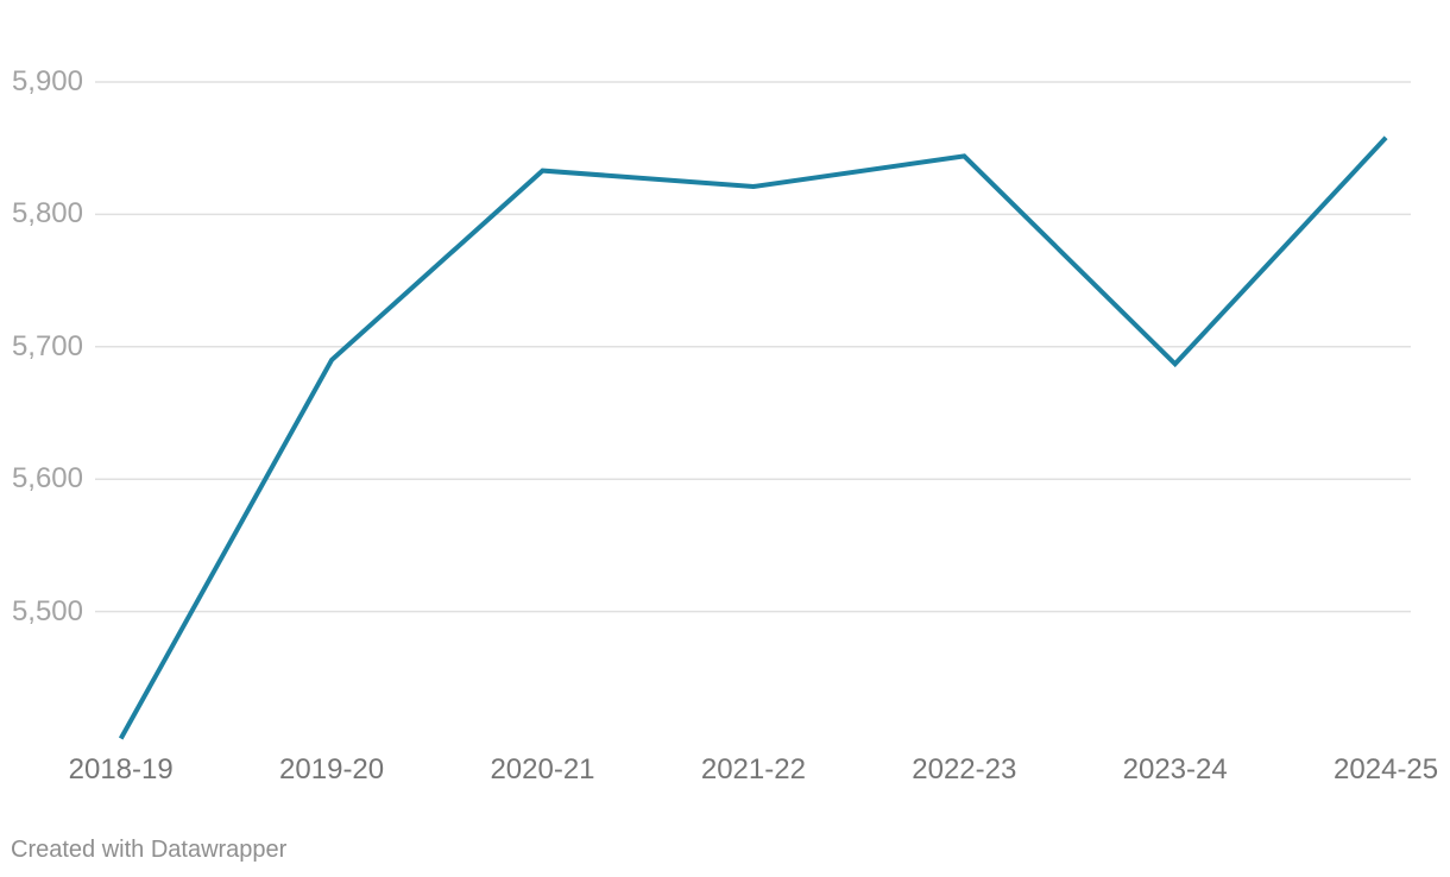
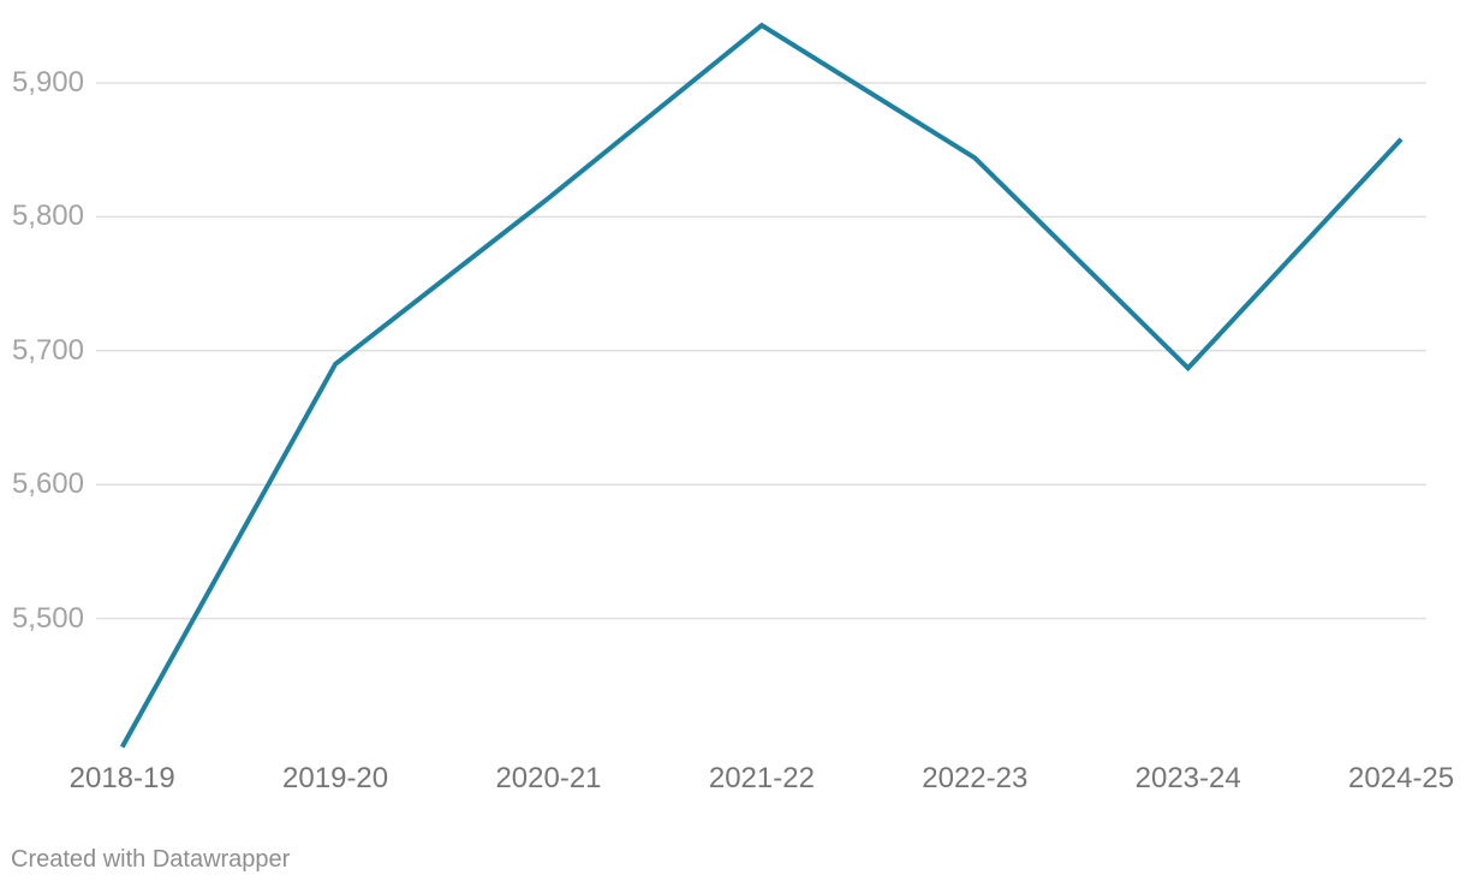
2020-21: 5833 -> 5814
2021-22: 5821 -> 5943
